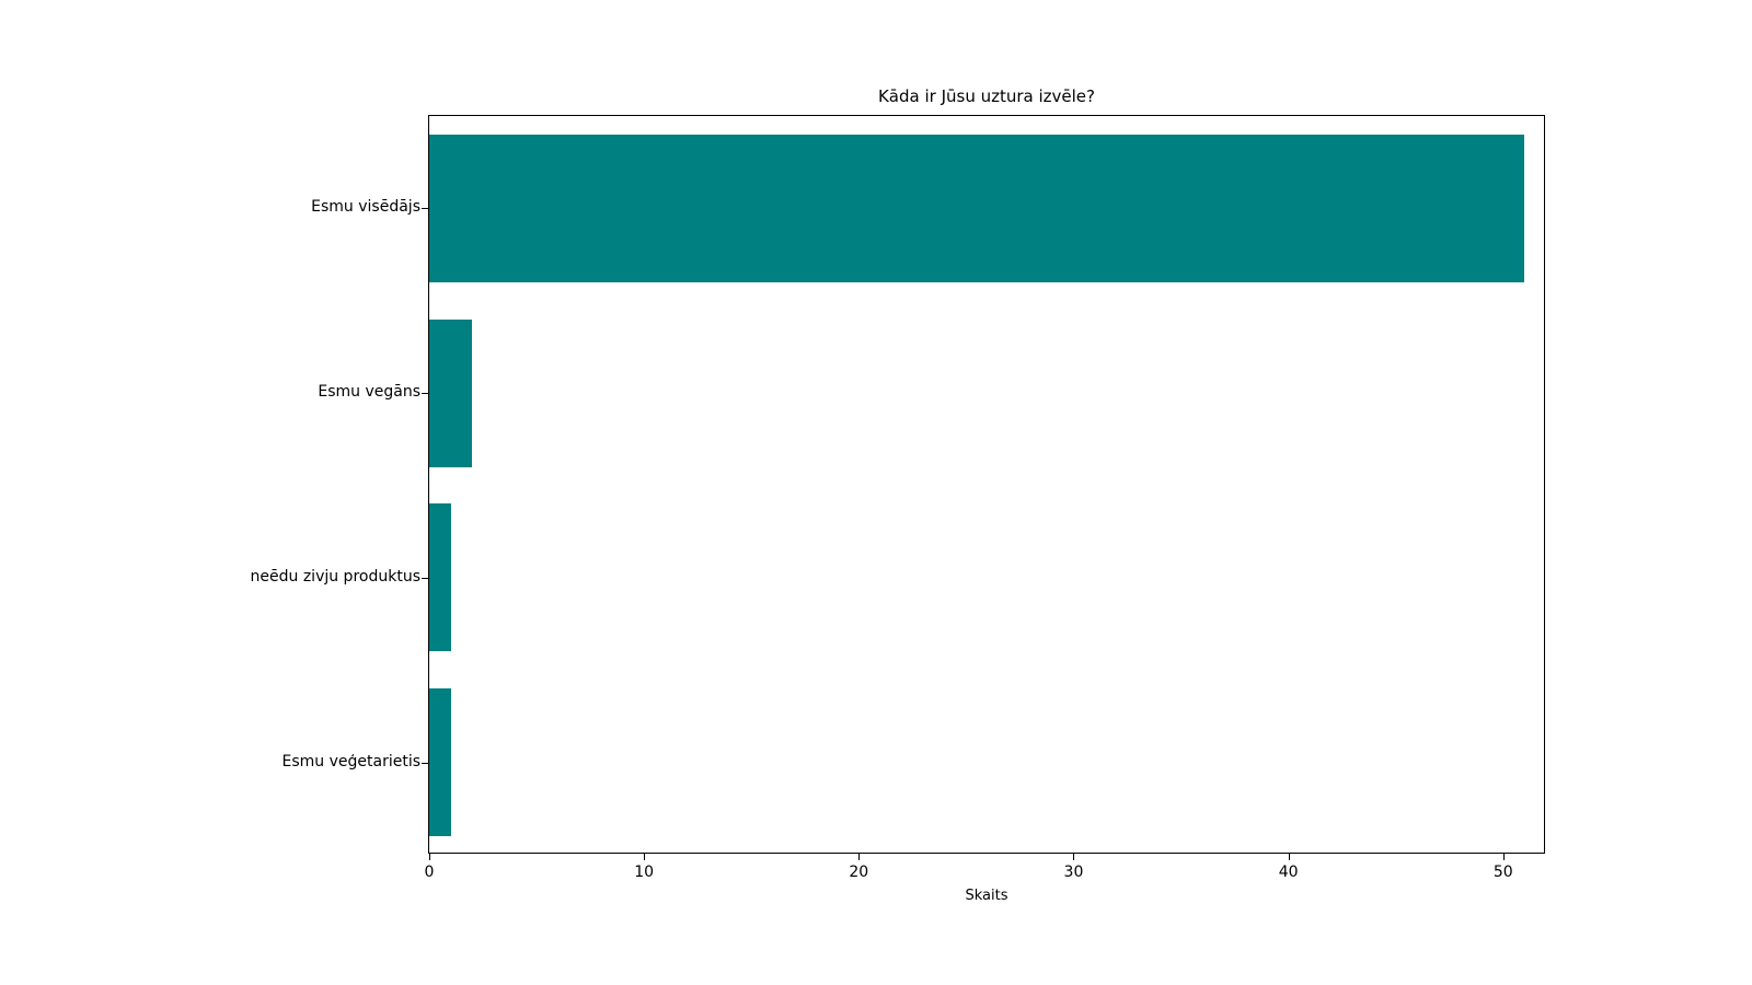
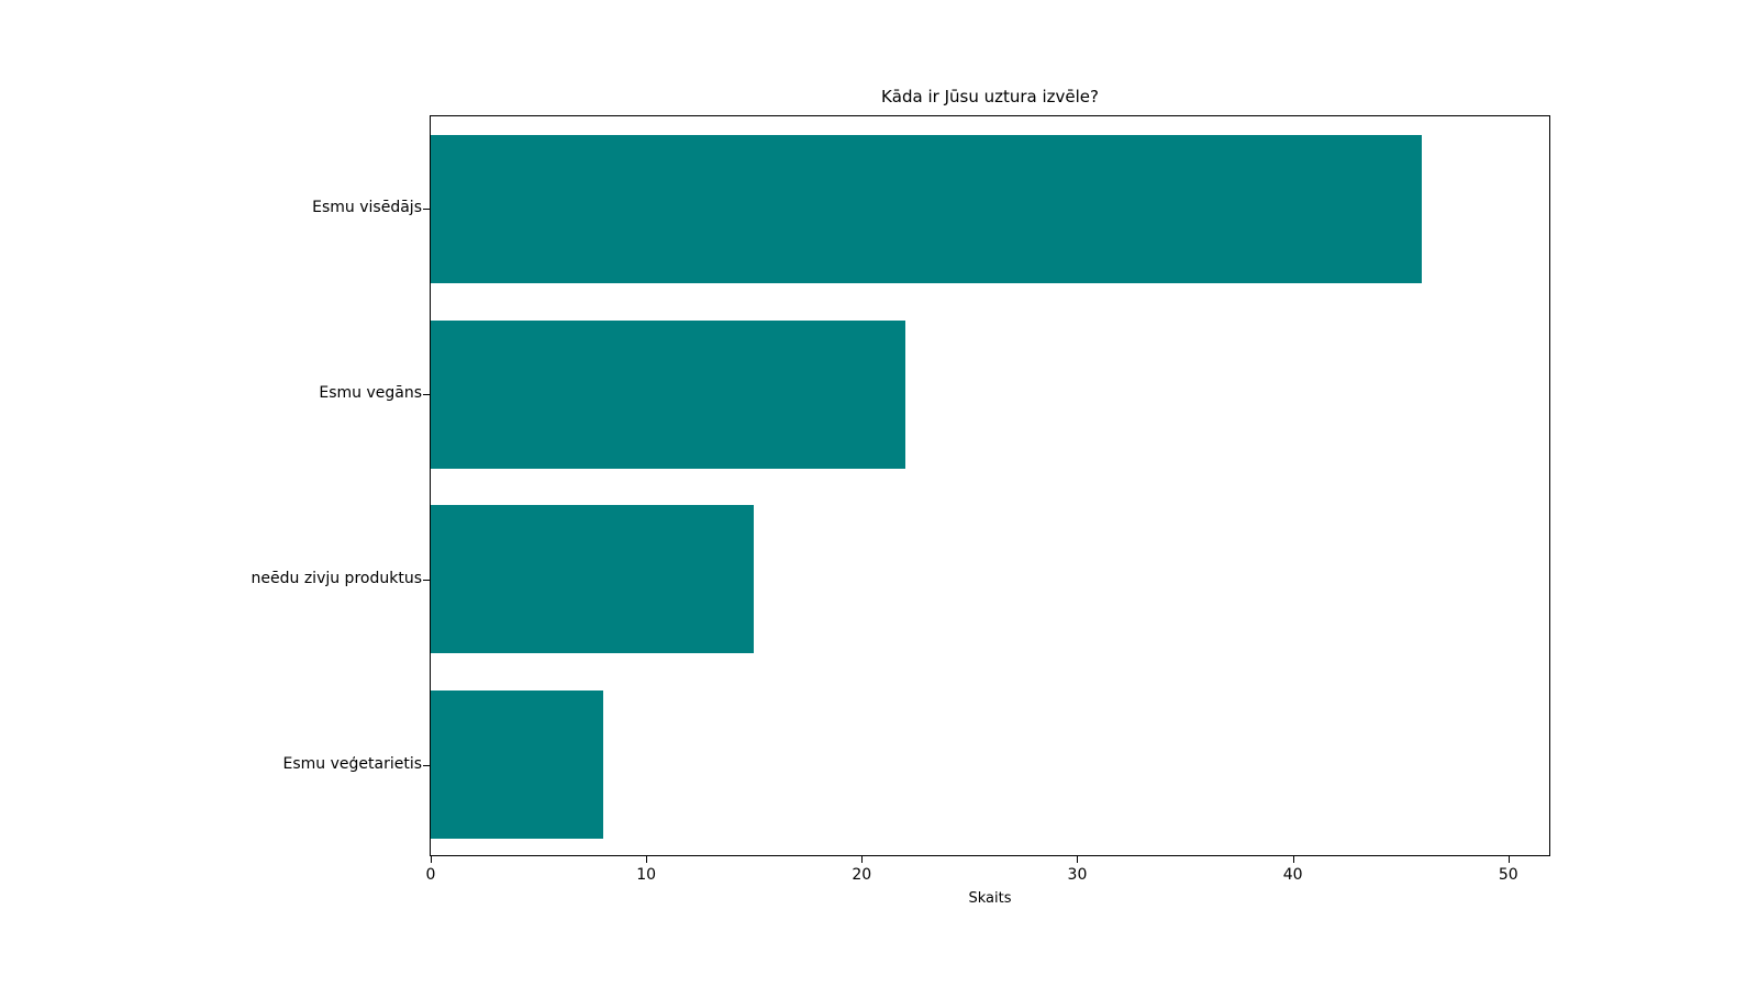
Esmu visēdājs: 51 -> 46
Esmu vegāns: 2 -> 22
neēdu zivju produktus: 1 -> 15
Esmu veģetarietis: 1 -> 8
